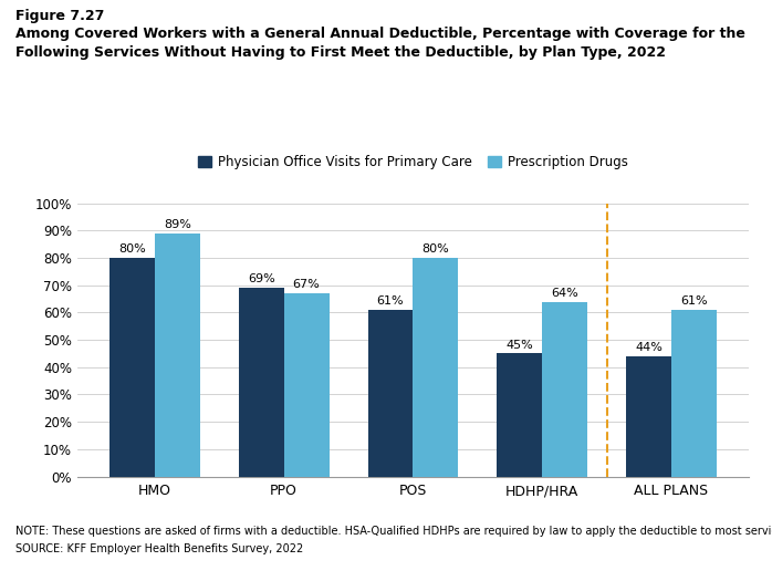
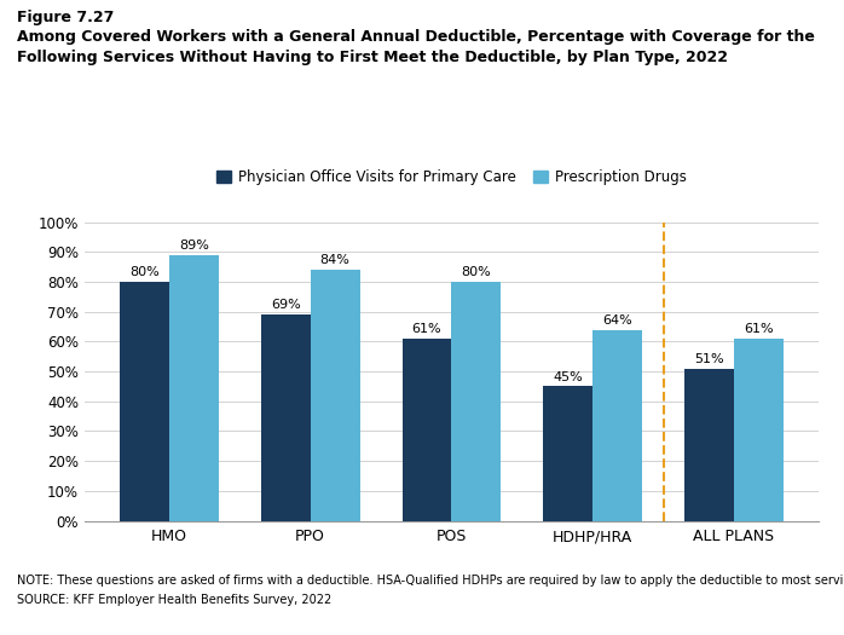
Prescription Drugs/PPO: 67% -> 84%
Physician Office Visits for Primary Care/ALL PLANS: 44% -> 51%
